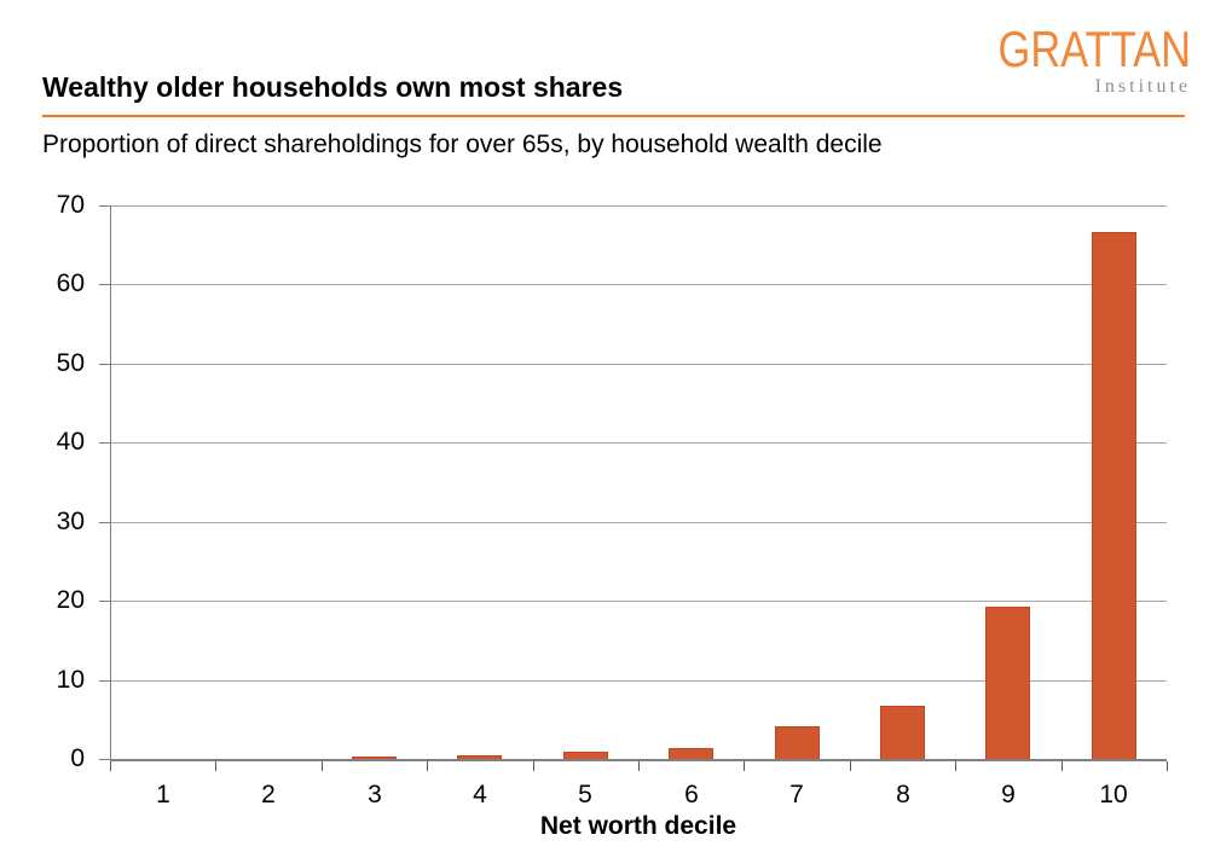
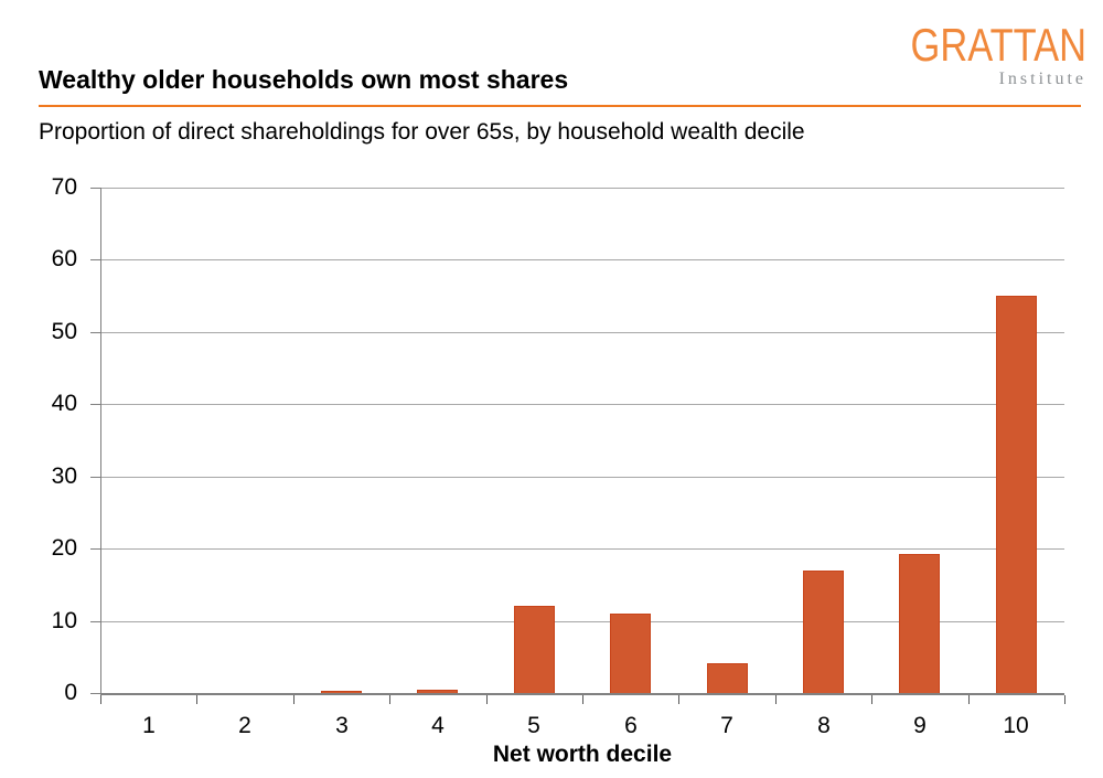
5: 1 -> 12
6: 1 -> 11
8: 7 -> 17
10: 67 -> 55
